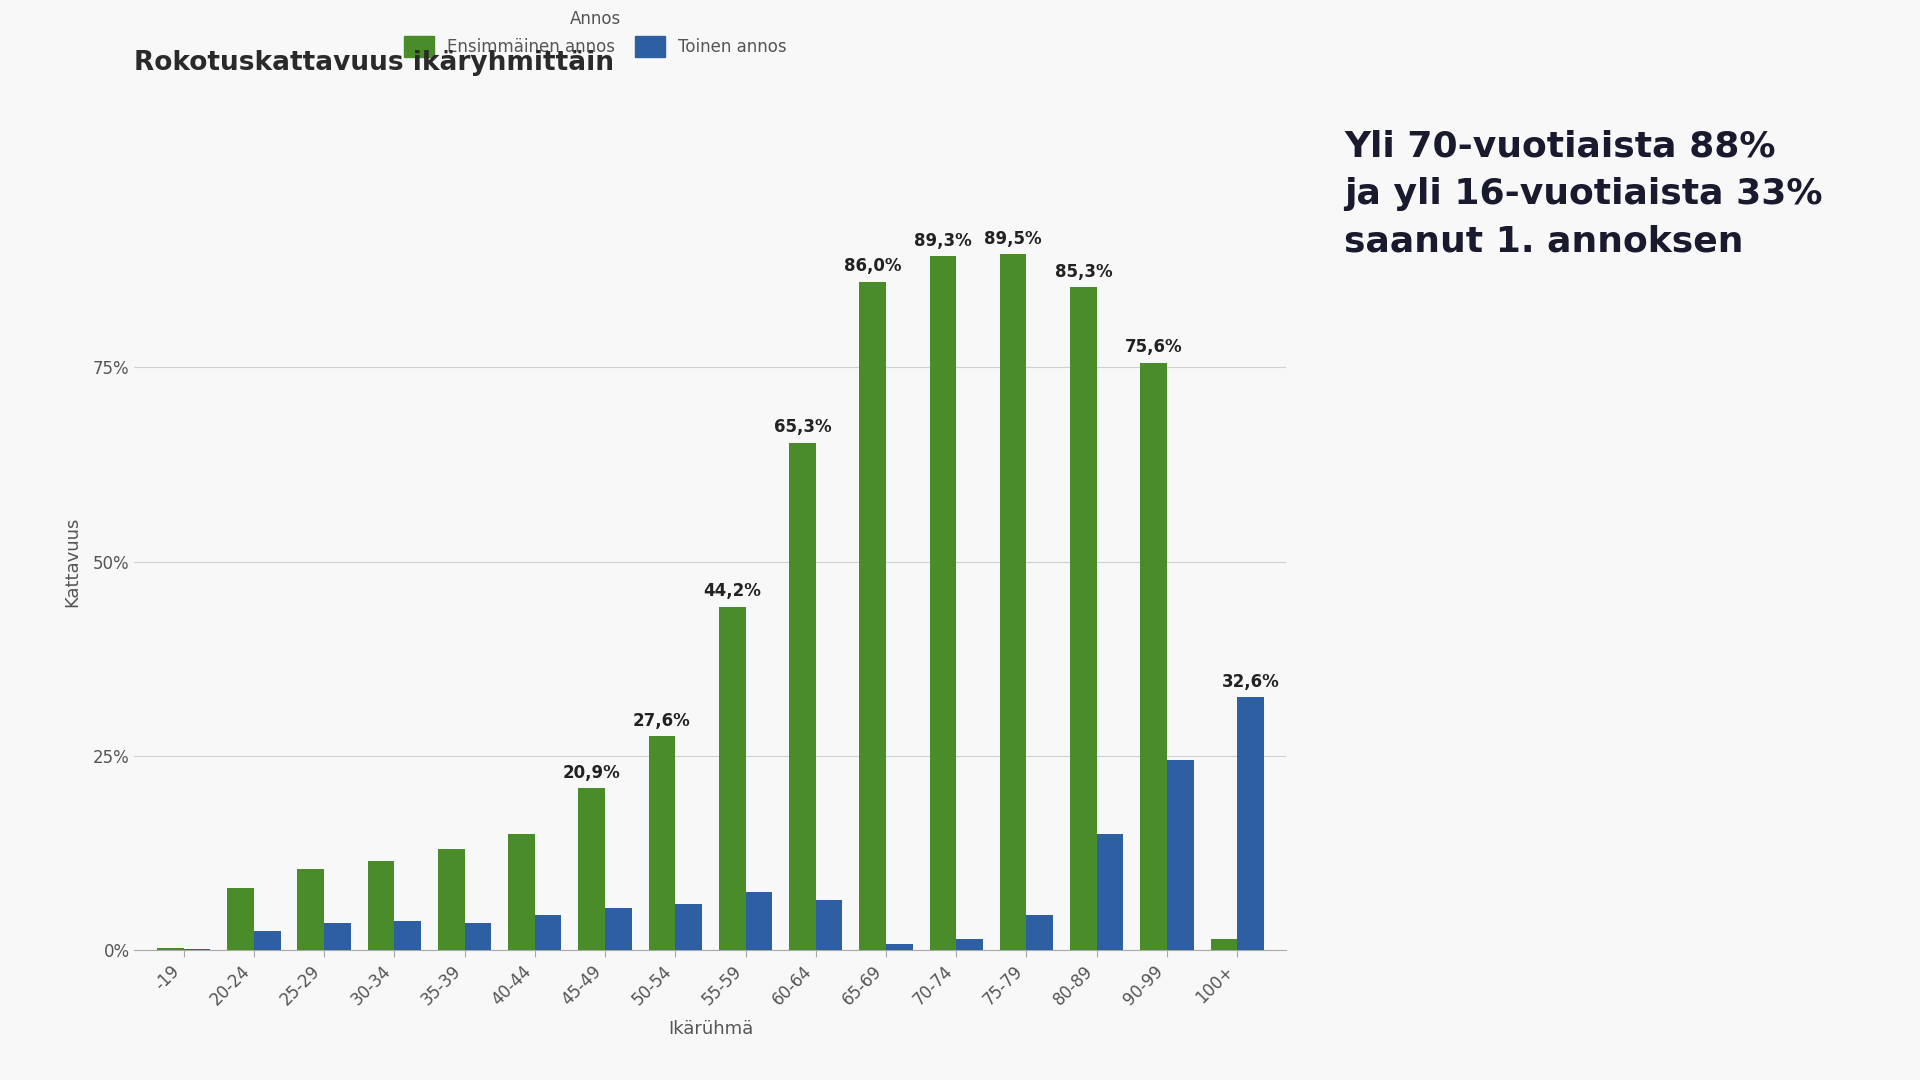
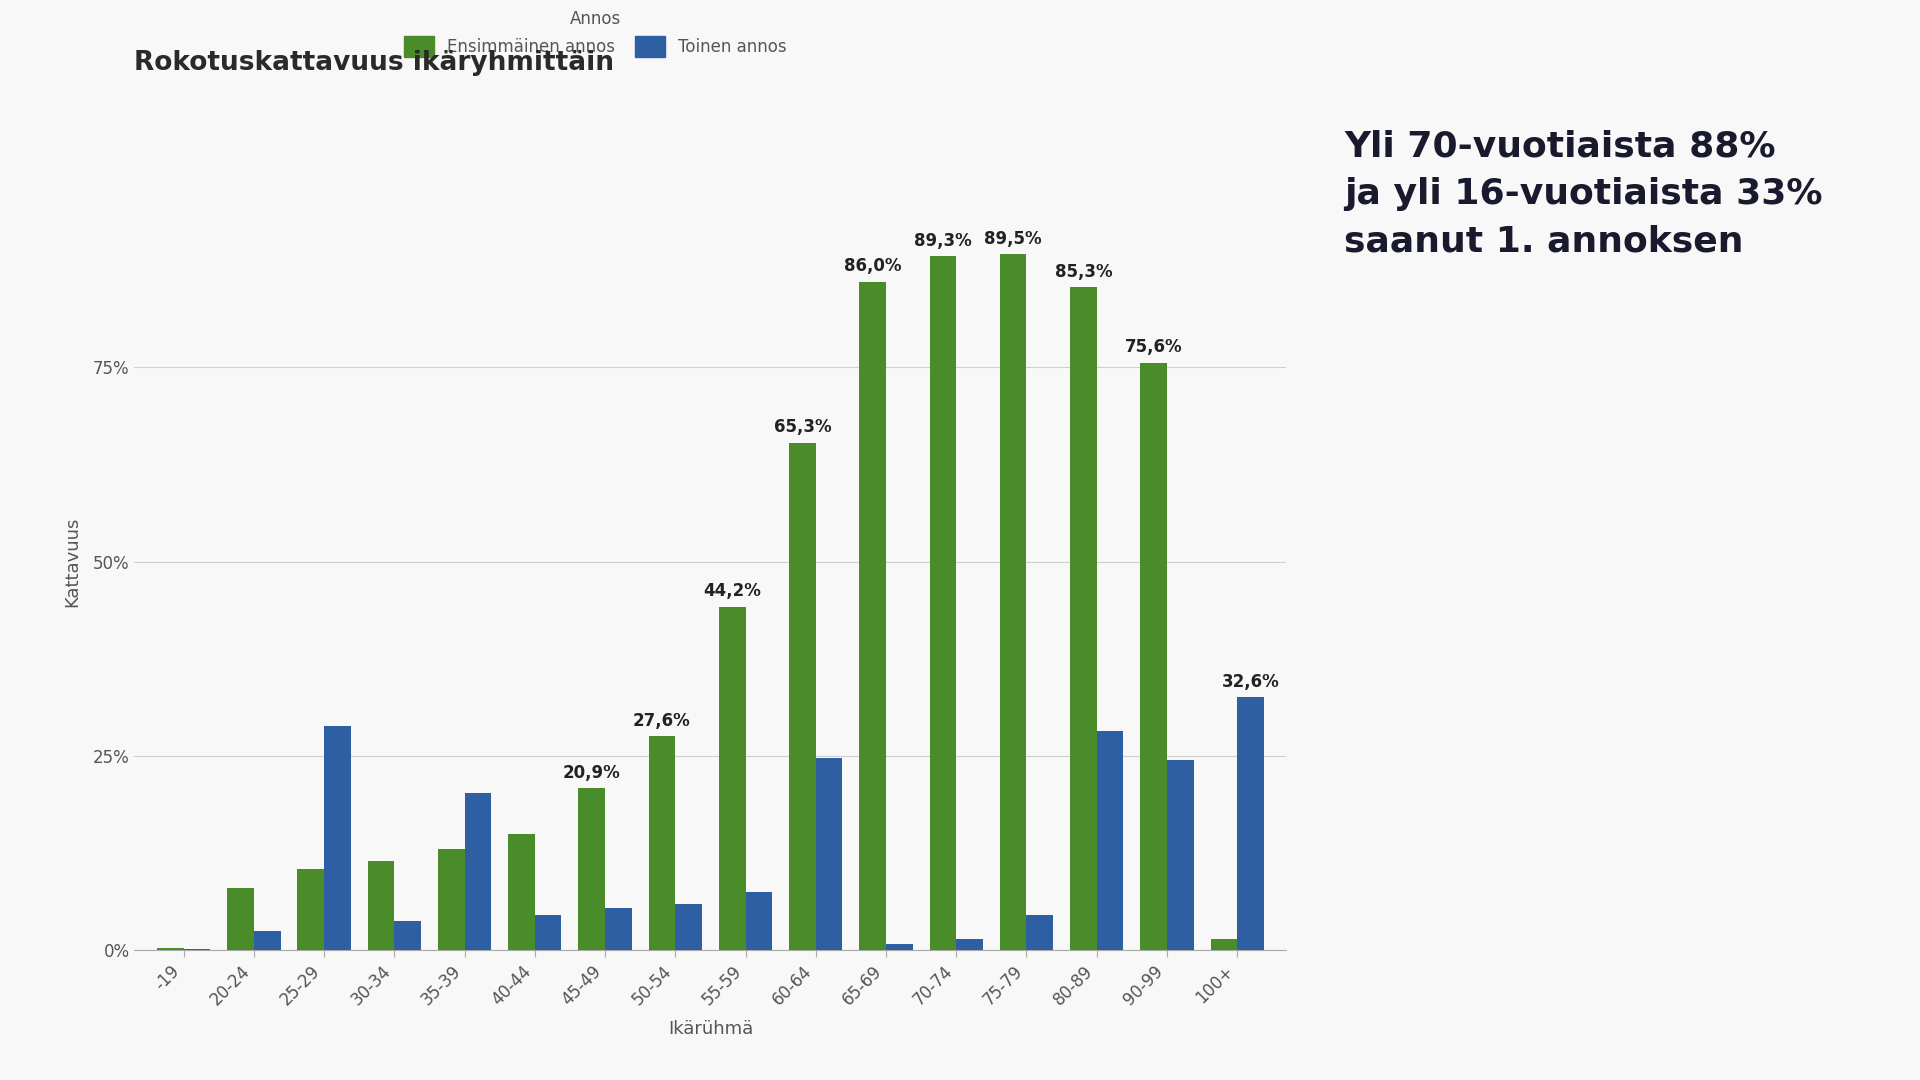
Toinen annos/25-29: 3.5% -> 28.8%
Toinen annos/35-39: 3.5% -> 20.2%
Toinen annos/60-64: 6.5% -> 24.8%
Toinen annos/80-89: 15.0% -> 28.2%
